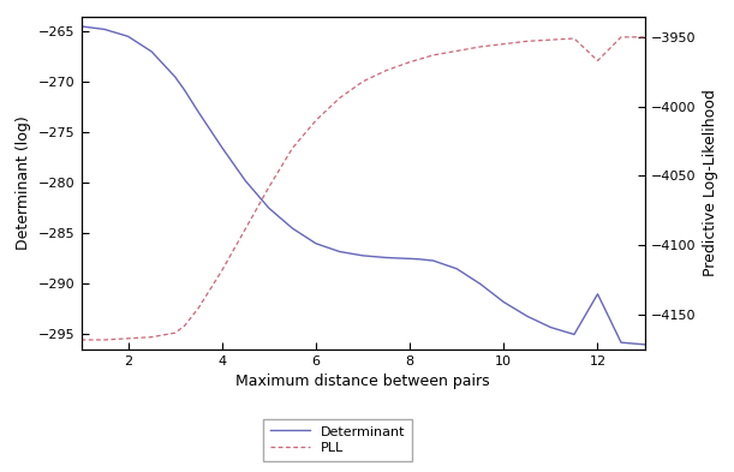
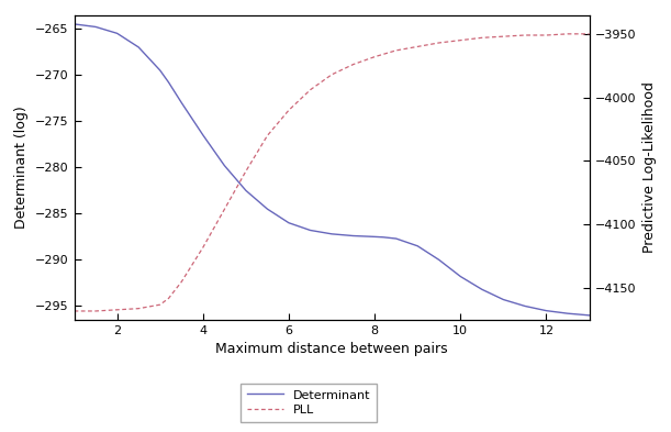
Determinant/12: -291.0 -> -295.5
PLL/12: -3967 -> -3951
